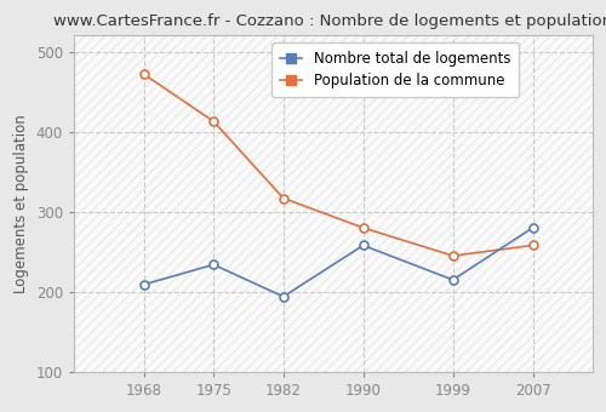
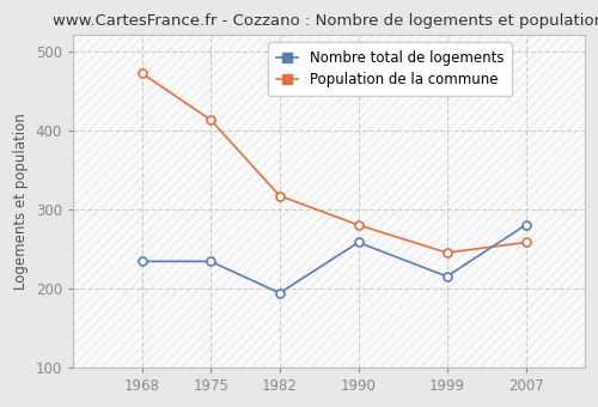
Nombre total de logements/1968: 209 -> 234
